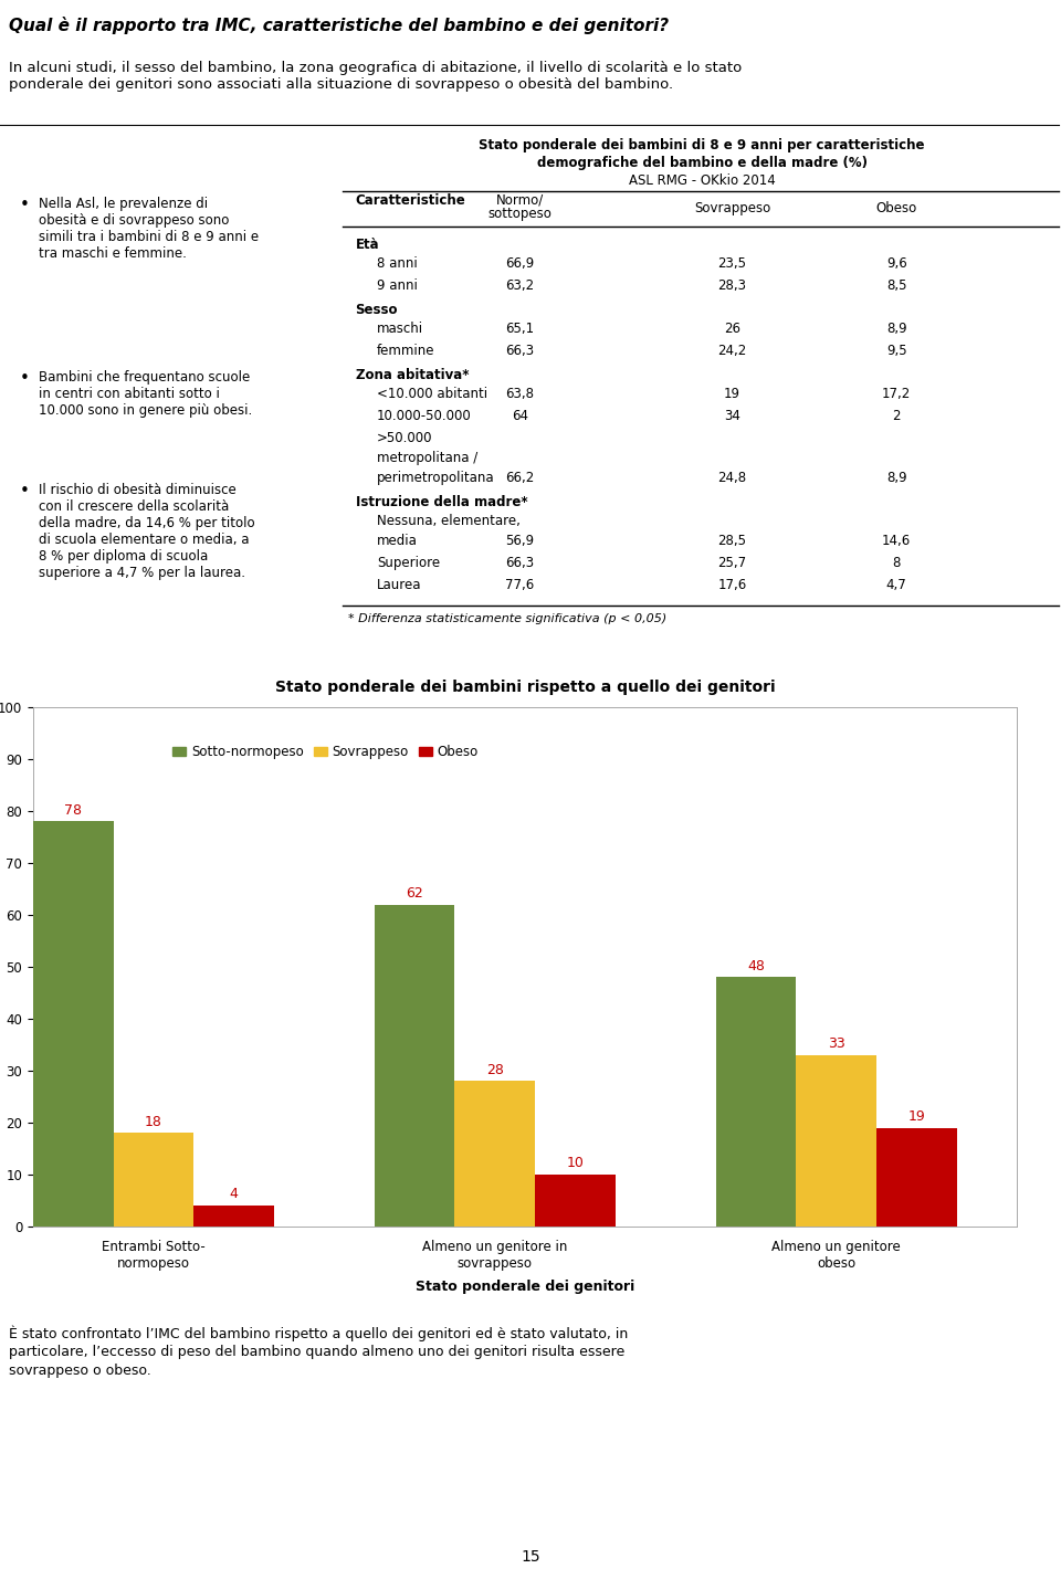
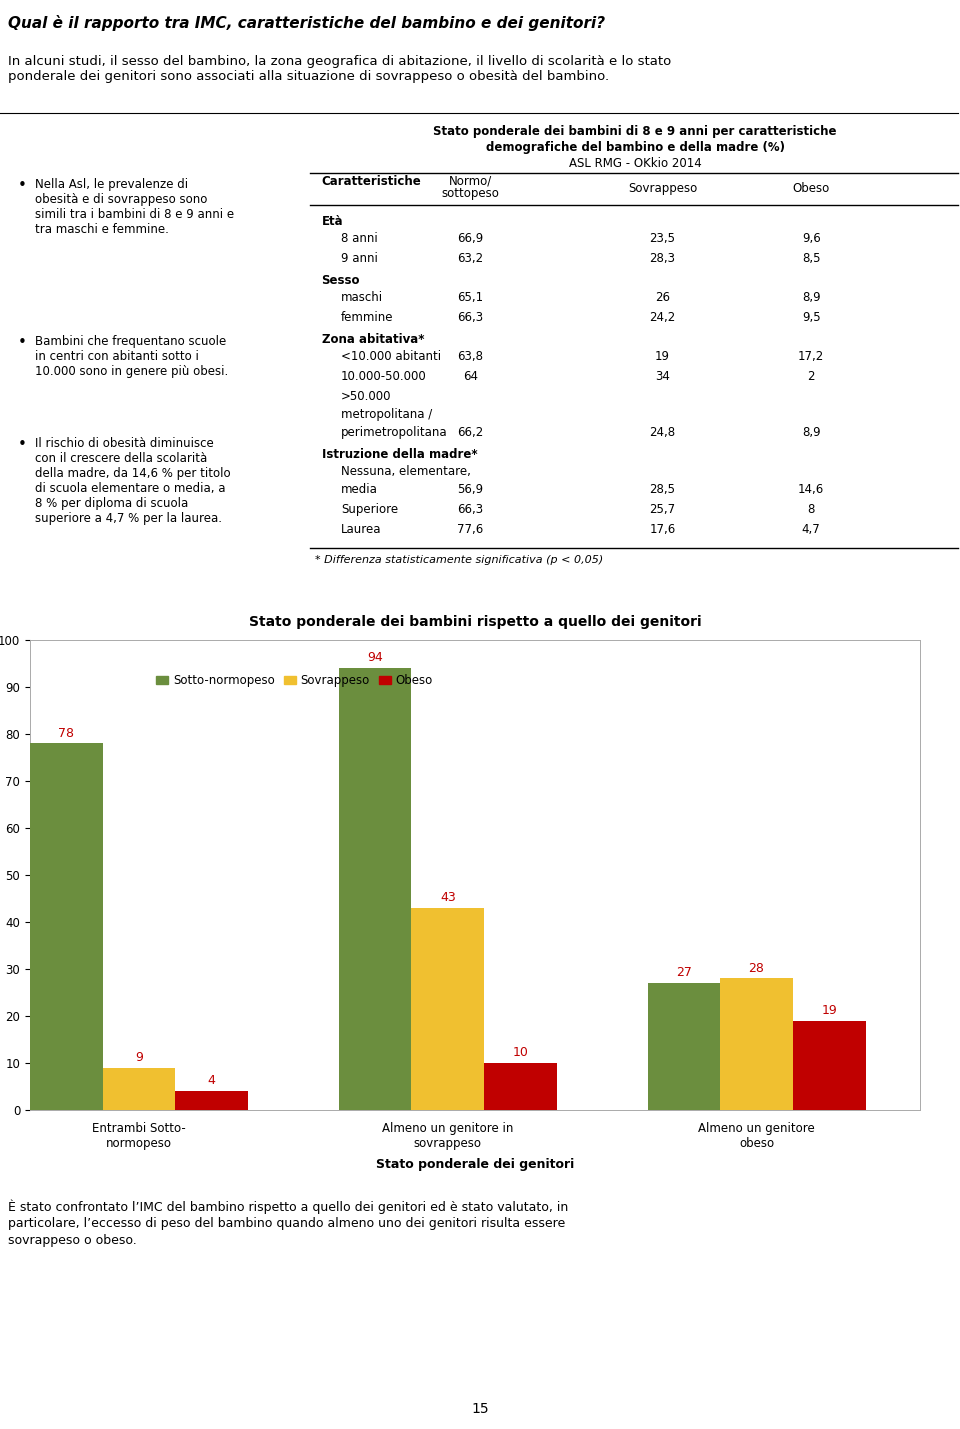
Sovrappeso/Entrambi Sotto- normopeso: 18 -> 9
Sotto-normopeso/Almeno un genitore in sovrappeso: 62 -> 94
Sovrappeso/Almeno un genitore in sovrappeso: 28 -> 43
Sotto-normopeso/Almeno un genitore obeso: 48 -> 27
Sovrappeso/Almeno un genitore obeso: 33 -> 28
